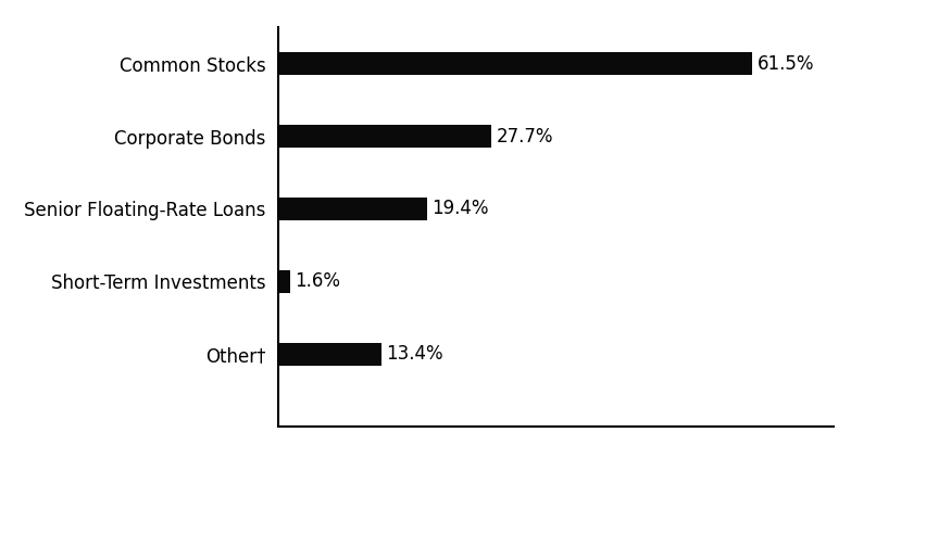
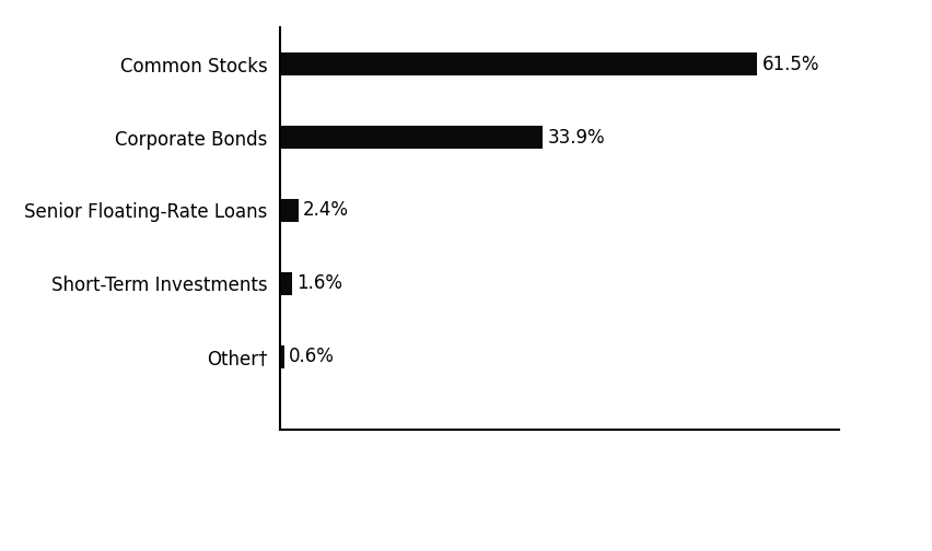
Corporate Bonds: 27.7% -> 33.9%
Senior Floating-Rate Loans: 19.4% -> 2.4%
Other†: 13.4% -> 0.6%
